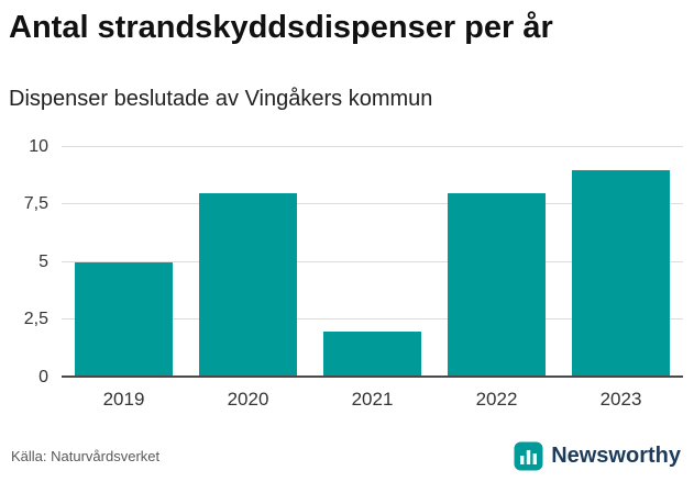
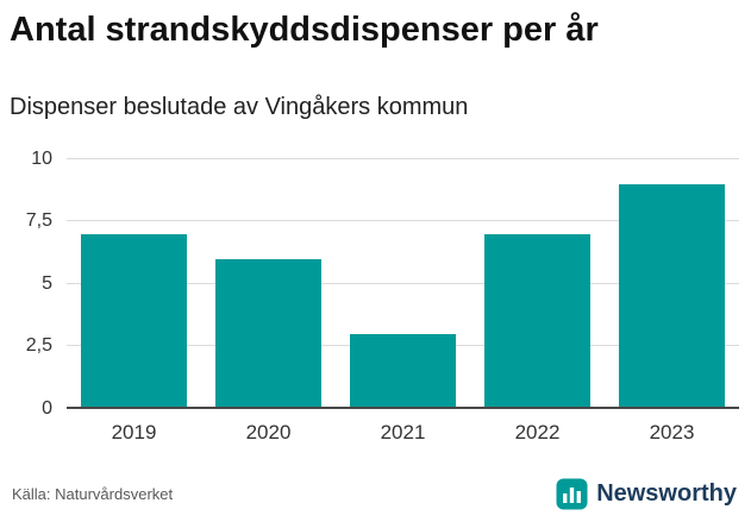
2019: 5 -> 7
2020: 8 -> 6
2021: 2 -> 3
2022: 8 -> 7
